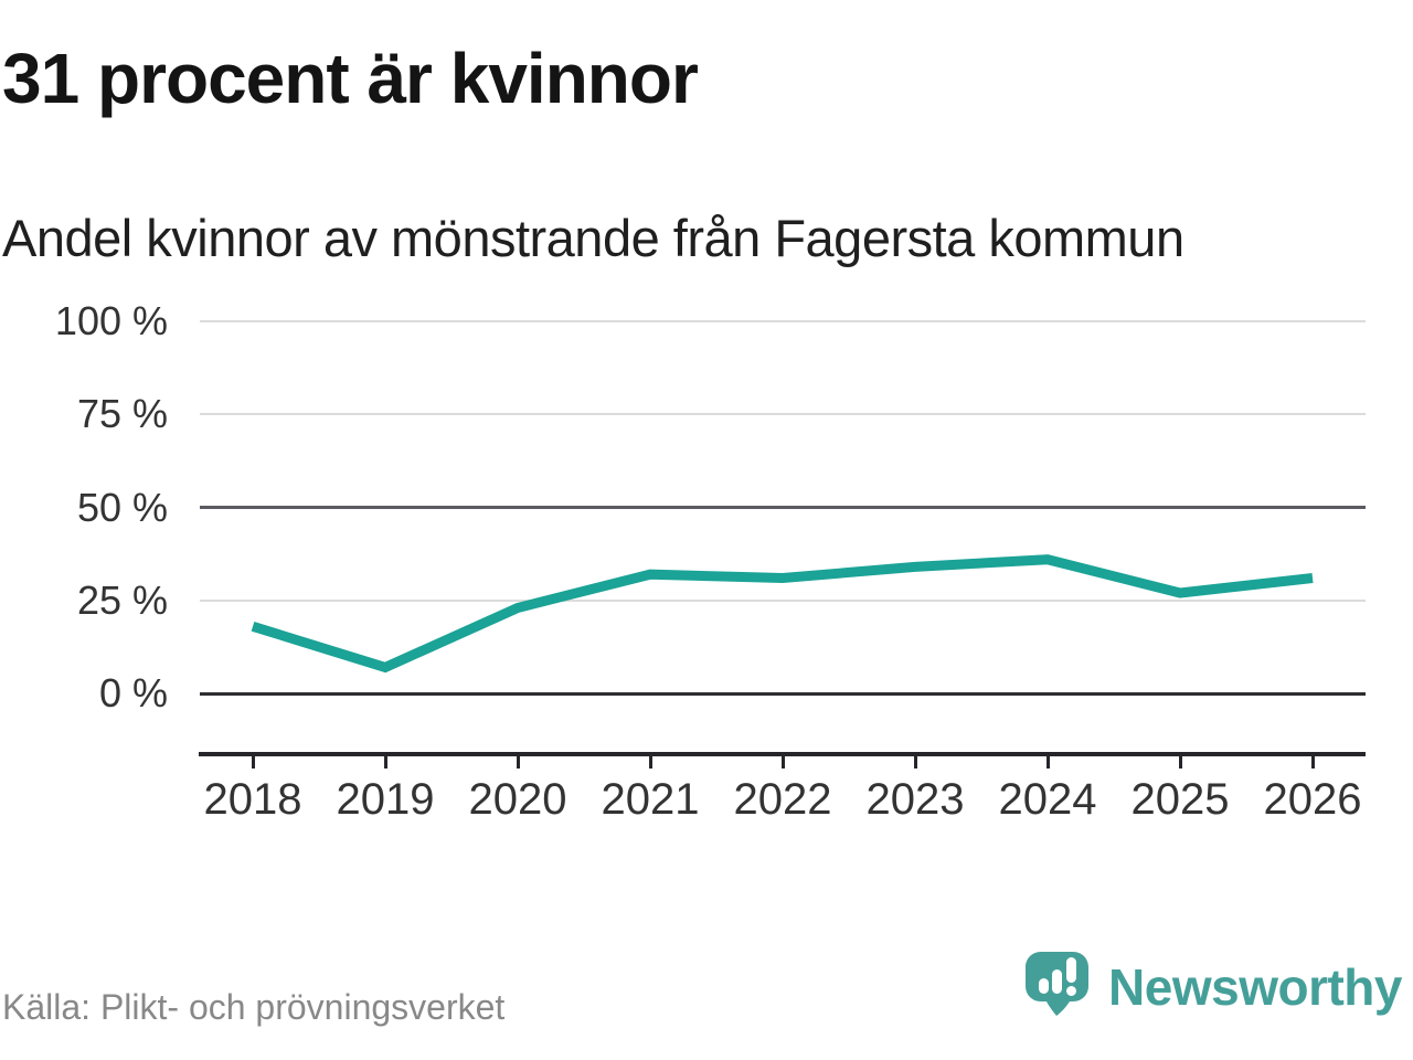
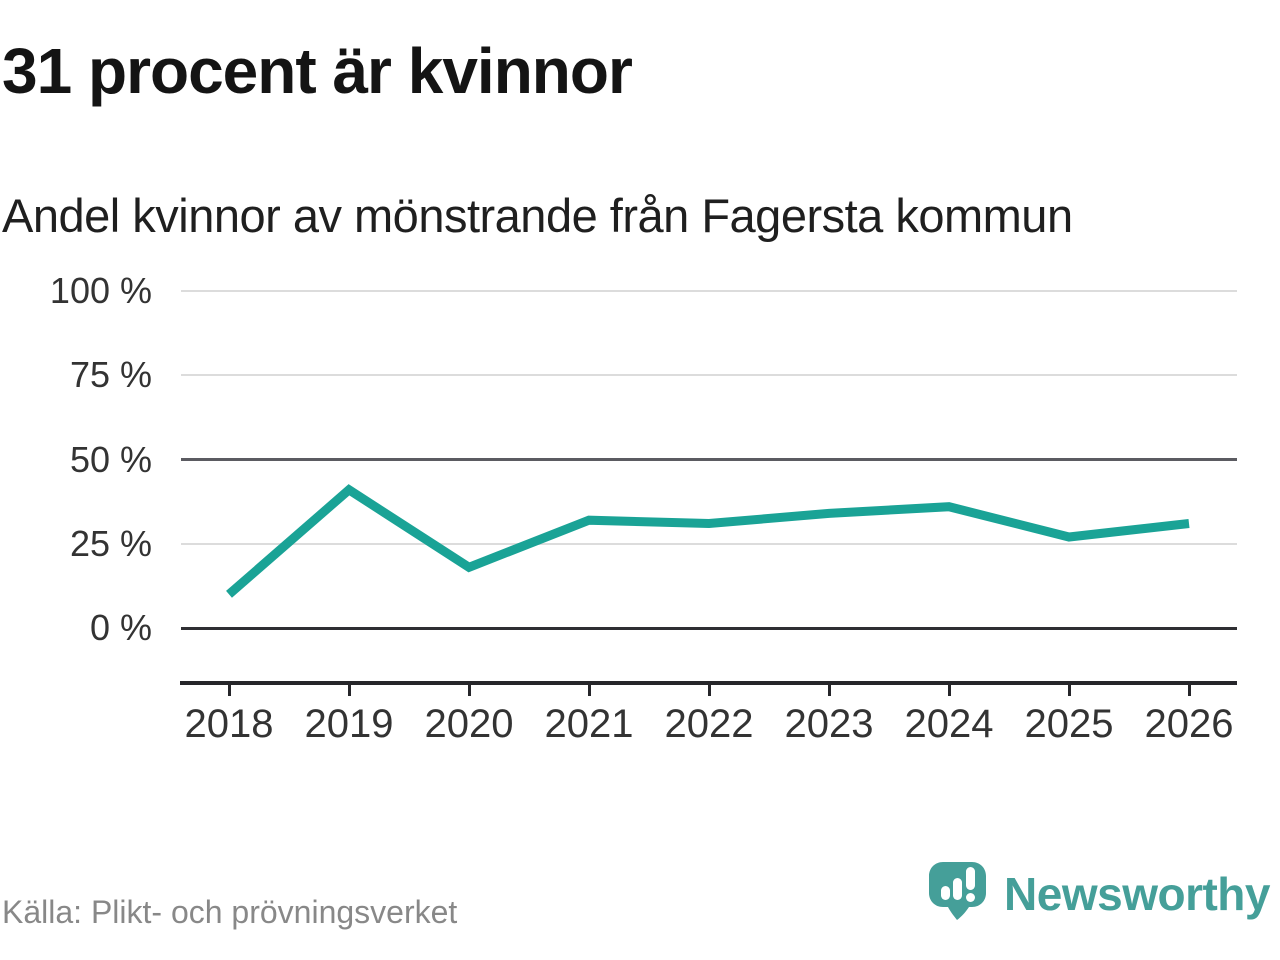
2018: 18% -> 10%
2019: 7% -> 41%
2020: 23% -> 18%
